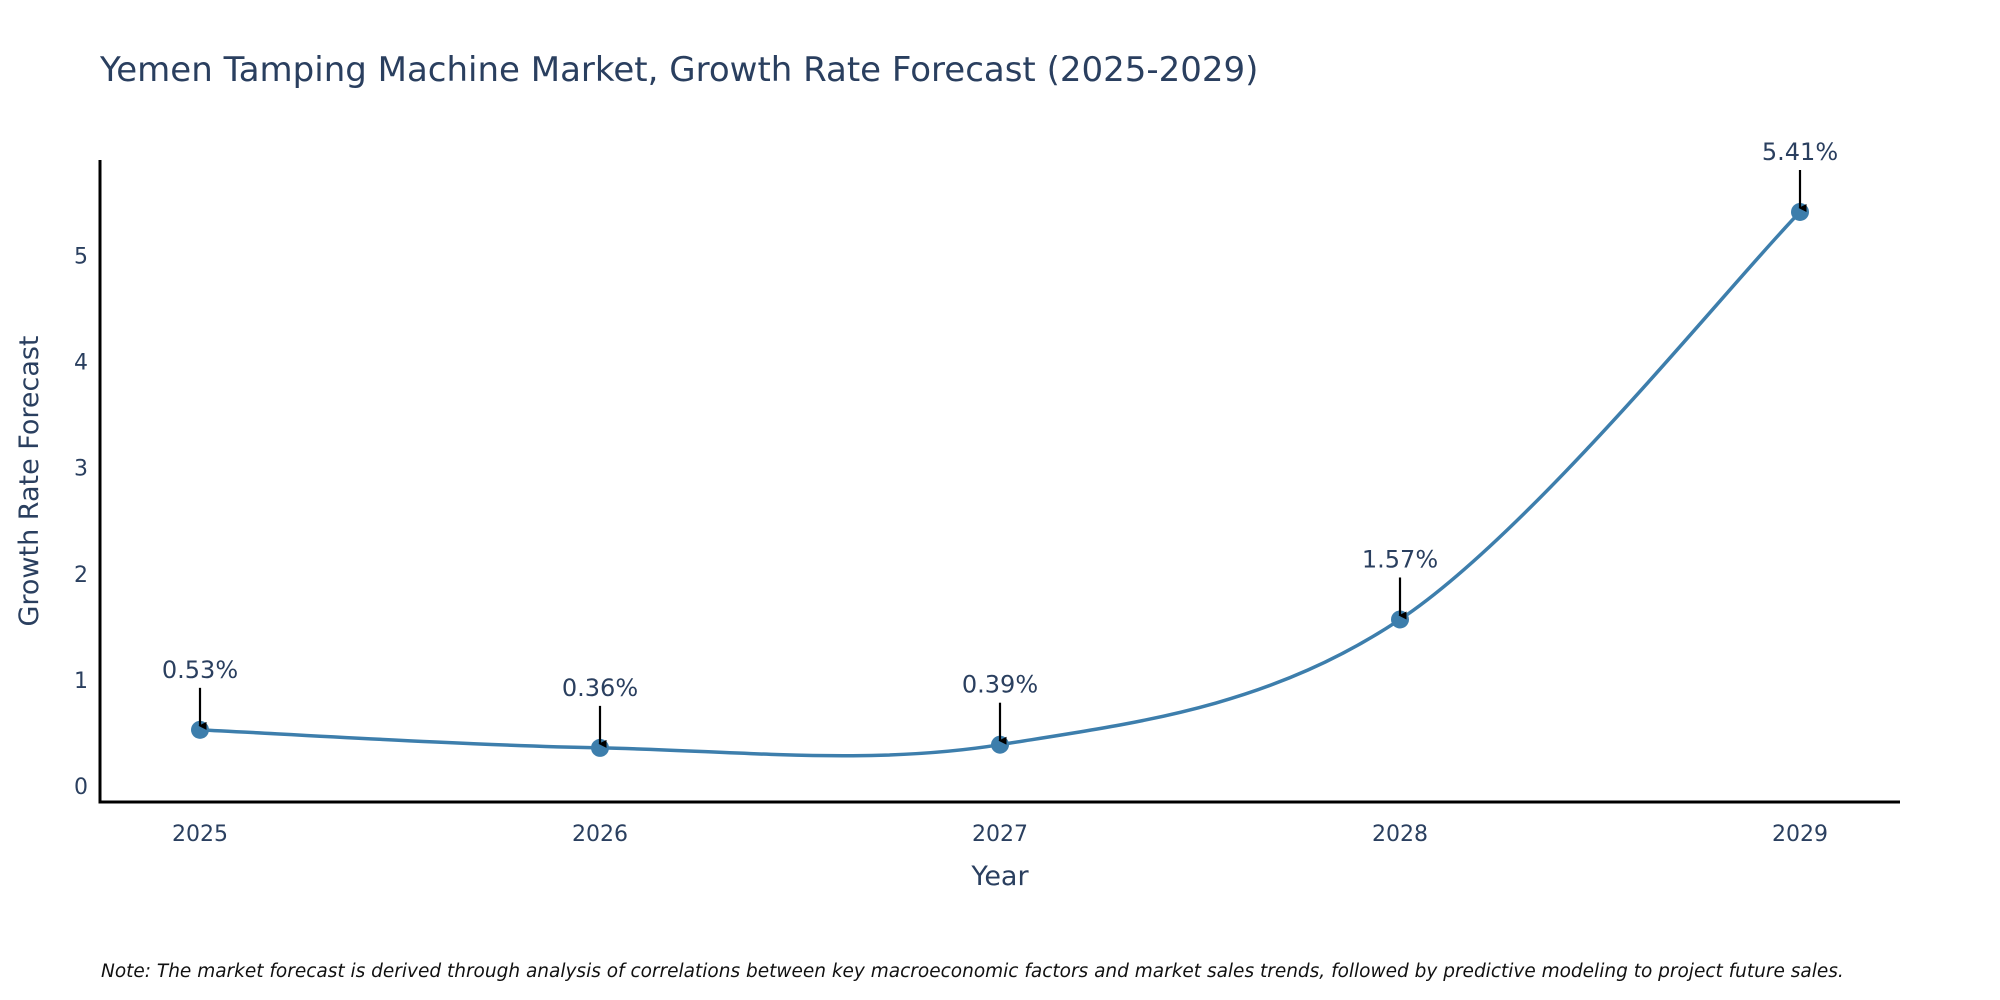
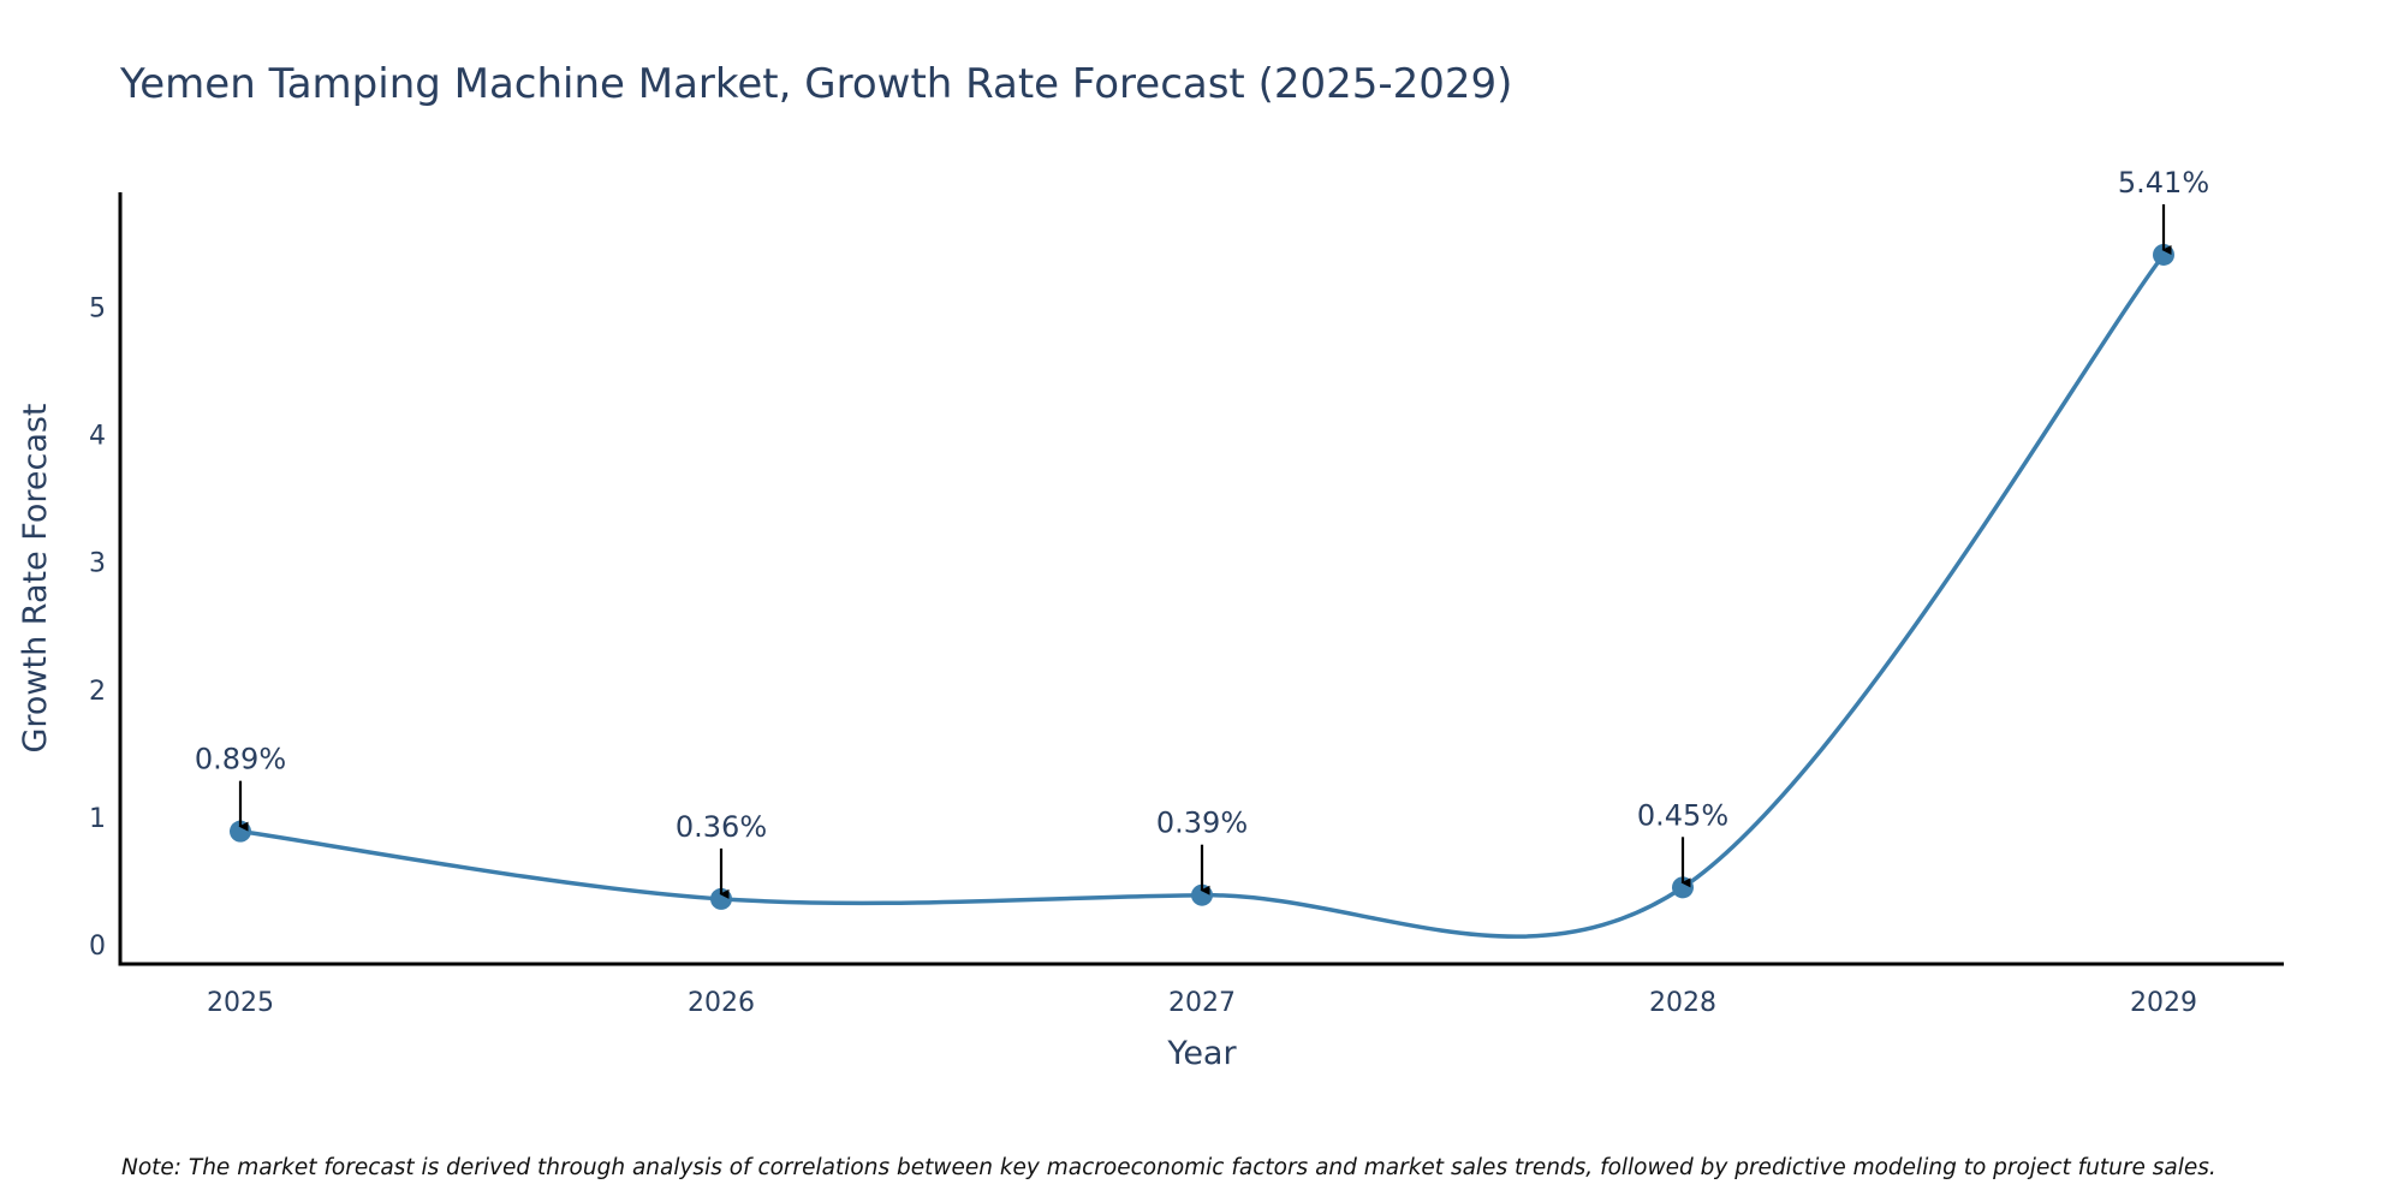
2025: 0.53% -> 0.89%
2028: 1.57% -> 0.45%
